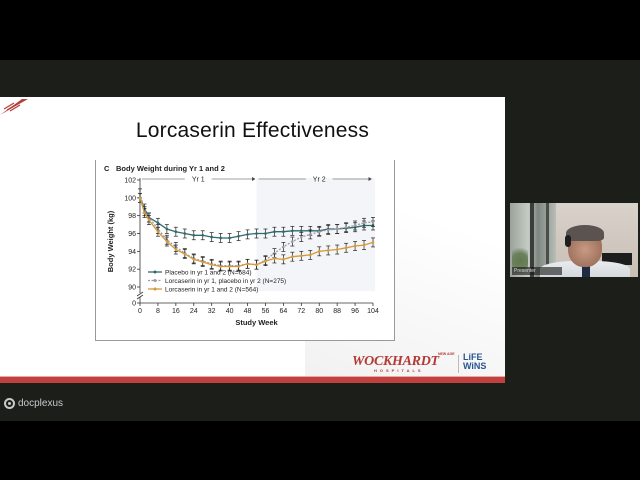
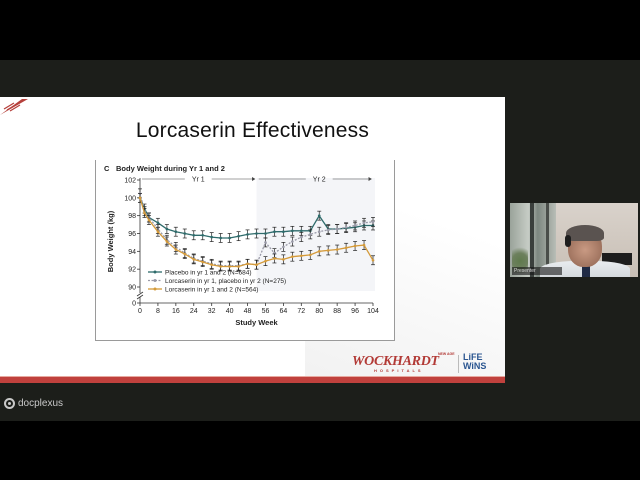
Lorcaserin in yr 1, placebo in yr 2 (N=275)/56: 93 -> 95
Placebo in yr 1 and 2 (N=684)/80: 96 -> 98
Lorcaserin in yr 1 and 2 (N=564)/104: 95 -> 93
